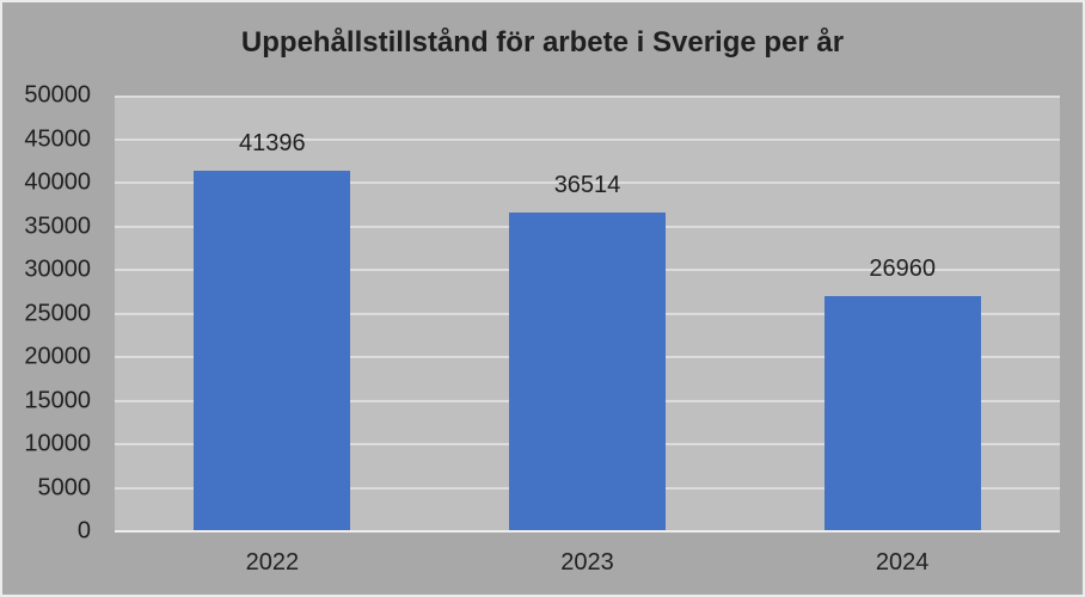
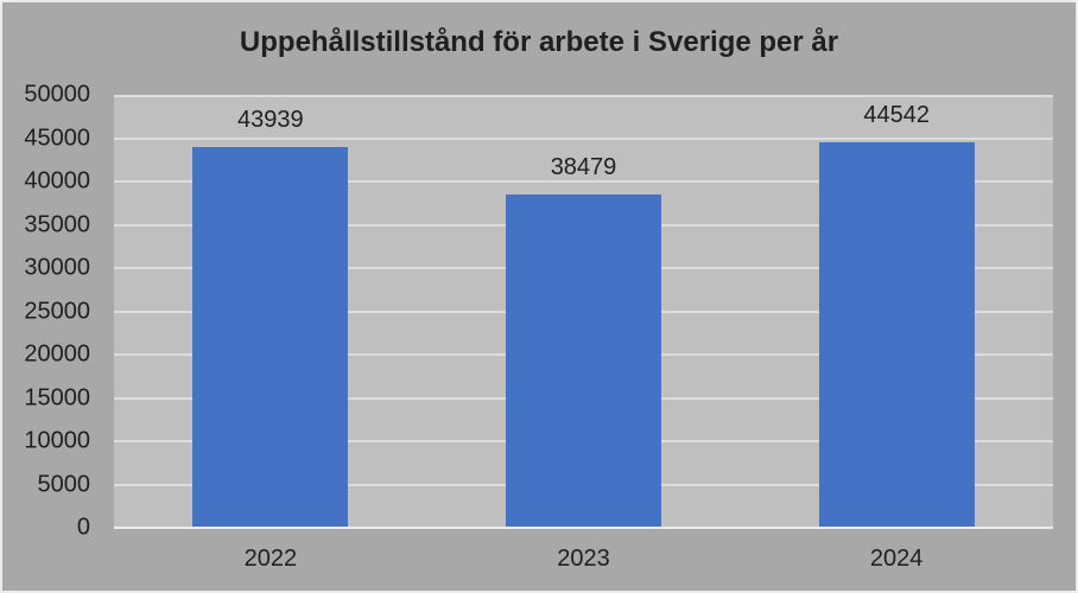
2022: 41396 -> 43939
2023: 36514 -> 38479
2024: 26960 -> 44542
